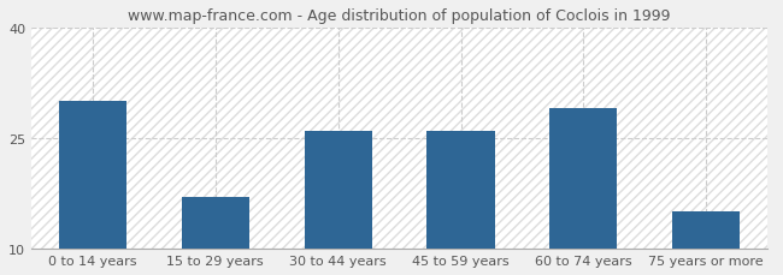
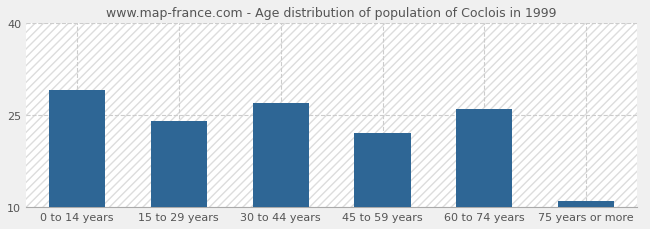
0 to 14 years: 30 -> 29
15 to 29 years: 17 -> 24
30 to 44 years: 26 -> 27
45 to 59 years: 26 -> 22
60 to 74 years: 29 -> 26
75 years or more: 15 -> 11
